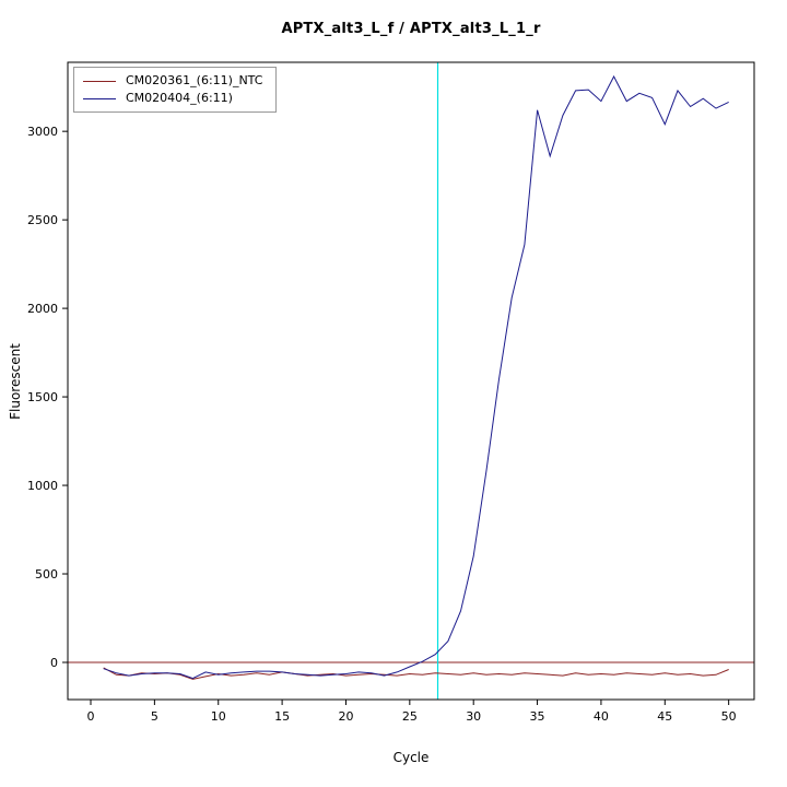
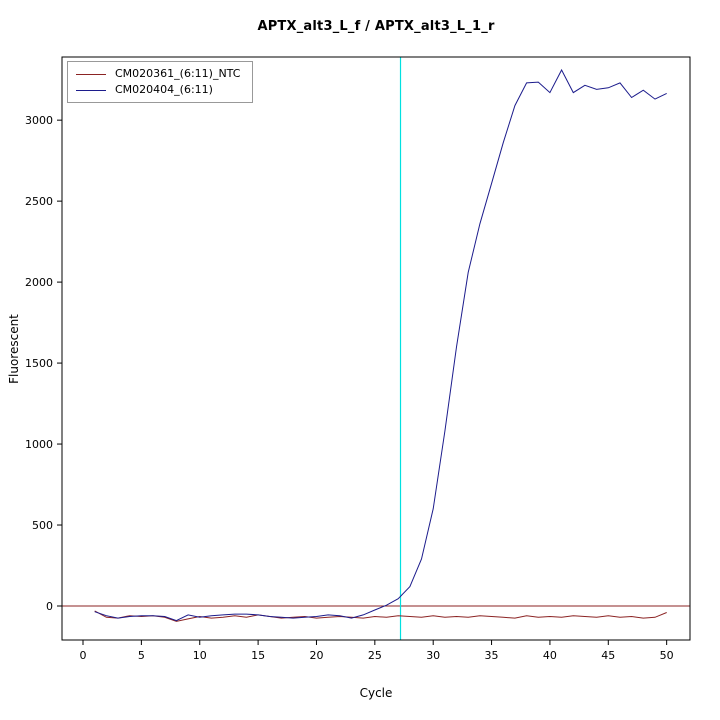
CM020404_(6:11)/35: 3120 -> 2610
CM020404_(6:11)/45: 3040 -> 3200
